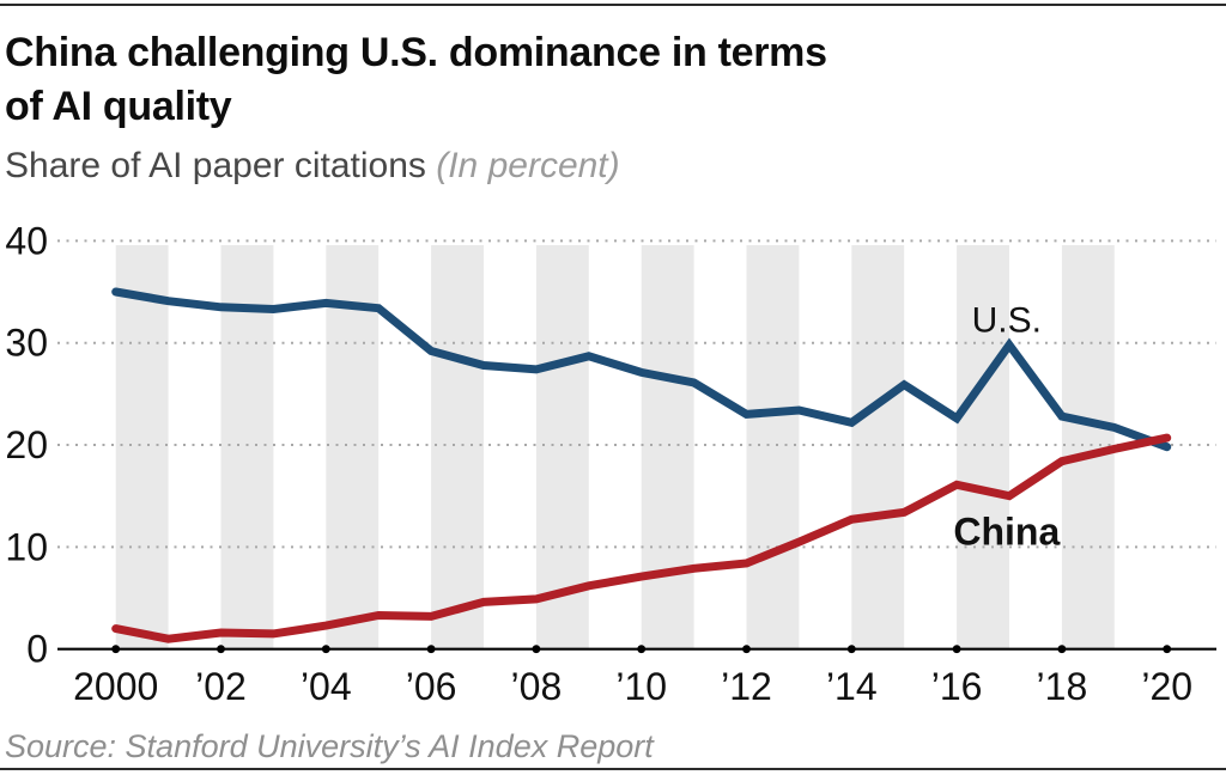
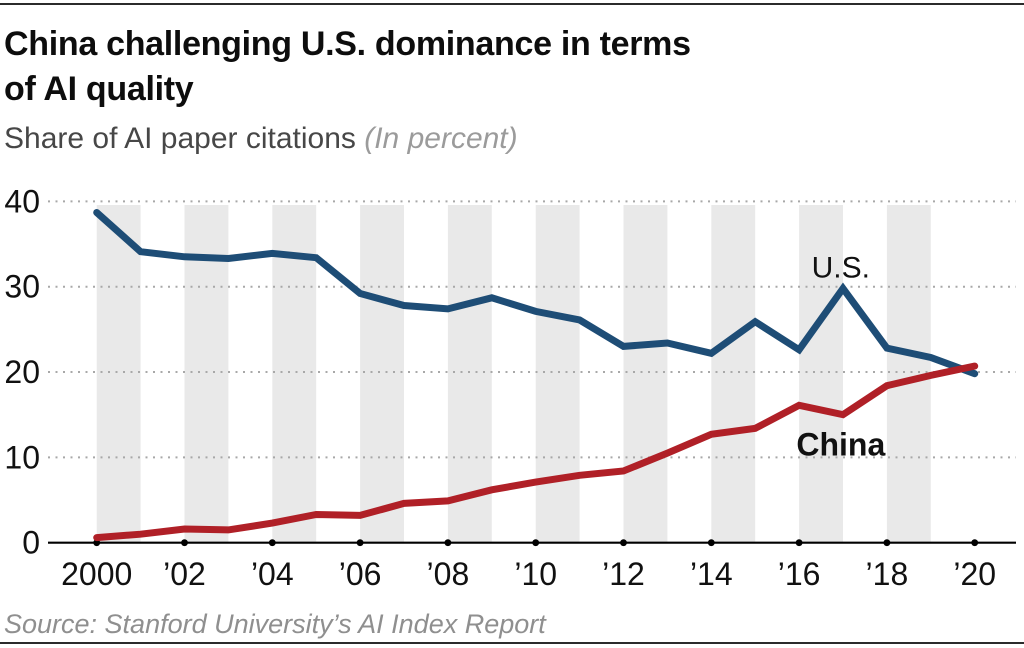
U.S./2000: 35 -> 39
China/2000: 2 -> 1
